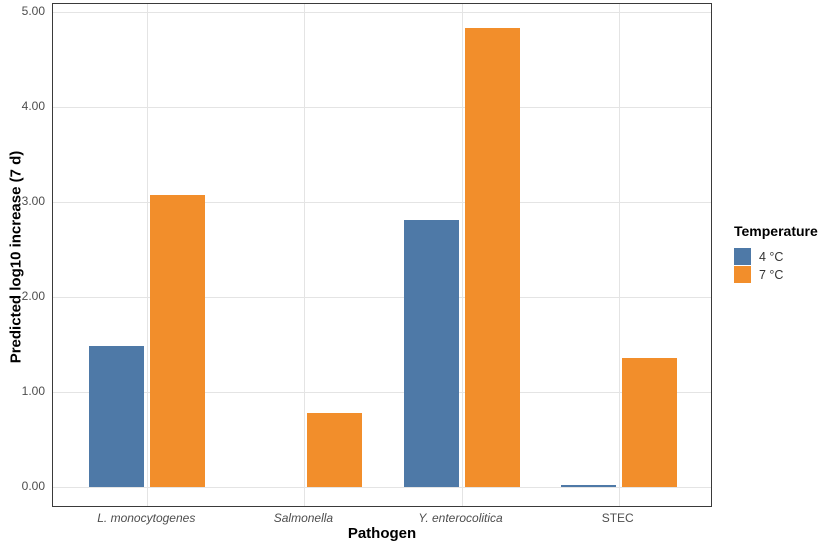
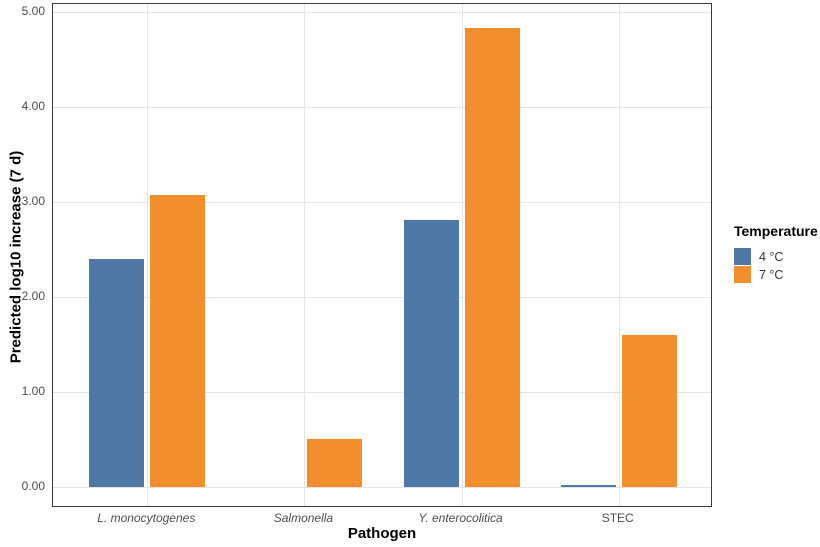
4 °C/L. monocytogenes: 1.5 -> 2.4
7 °C/Salmonella: 0.8 -> 0.5
7 °C/STEC: 1.4 -> 1.6
